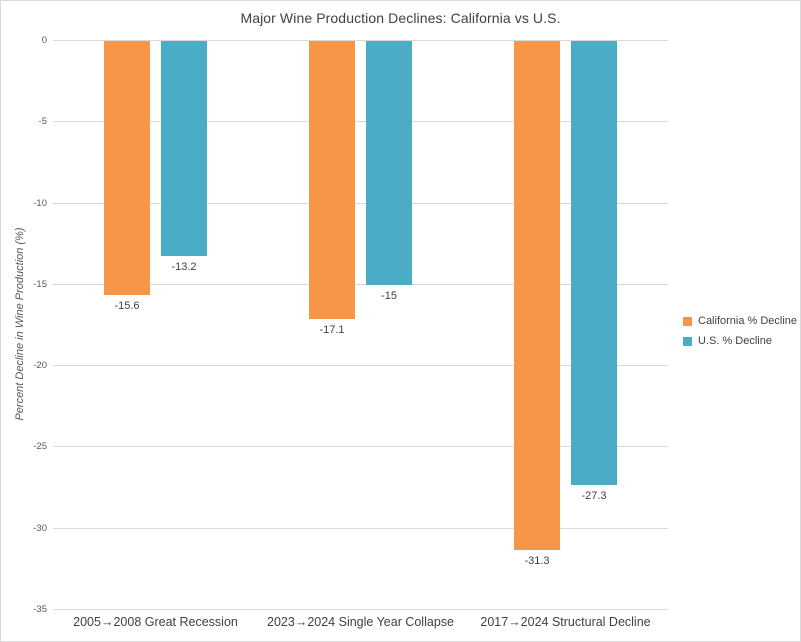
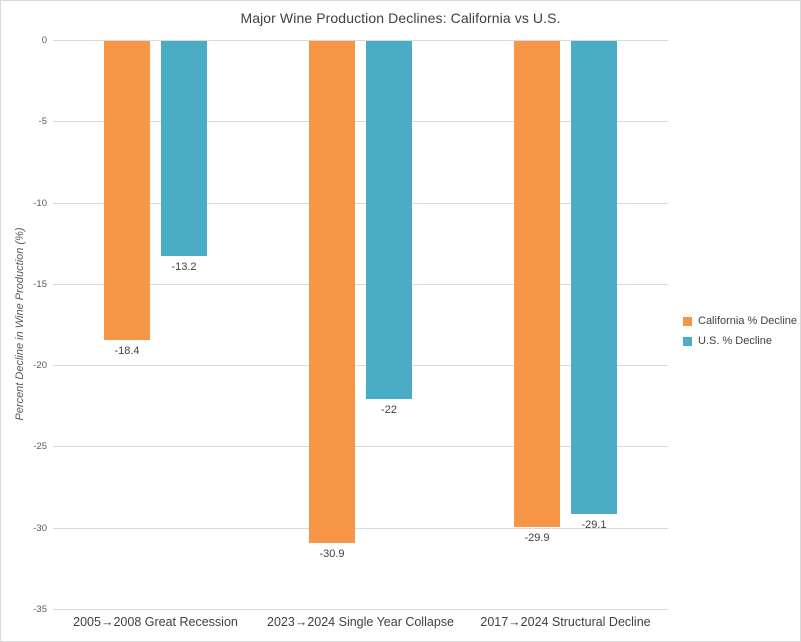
California % Decline/2005→2008 Great Recession: -15.6 -> -18.4
California % Decline/2023→2024 Single Year Collapse: -17.1 -> -30.9
U.S. % Decline/2023→2024 Single Year Collapse: -15 -> -22
California % Decline/2017→2024 Structural Decline: -31.3 -> -29.9
U.S. % Decline/2017→2024 Structural Decline: -27.3 -> -29.1
